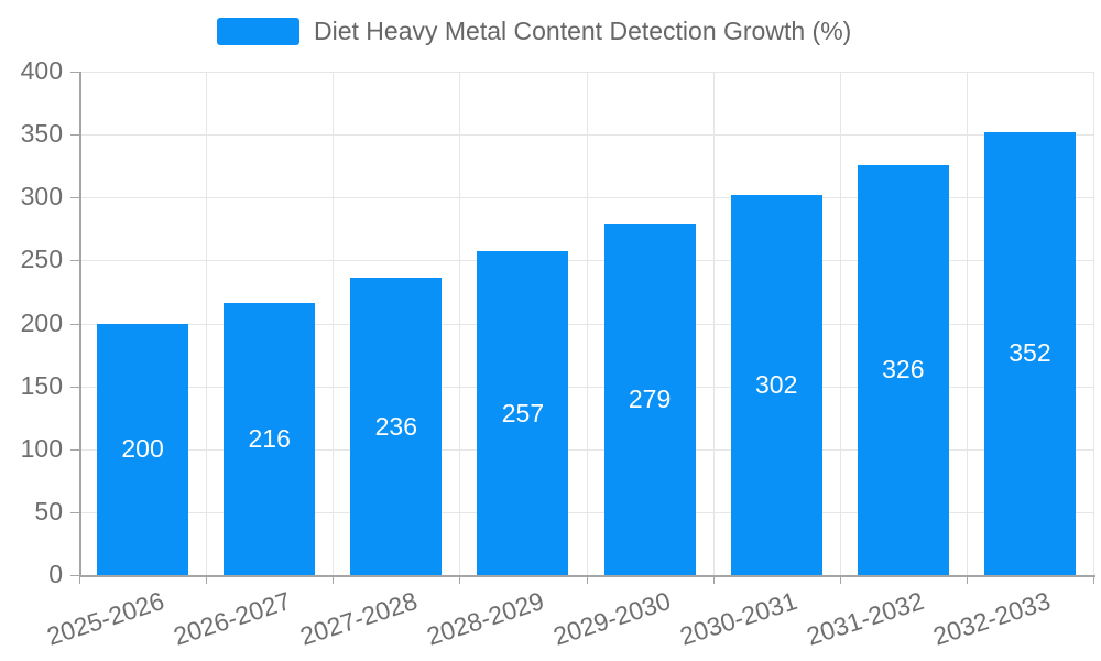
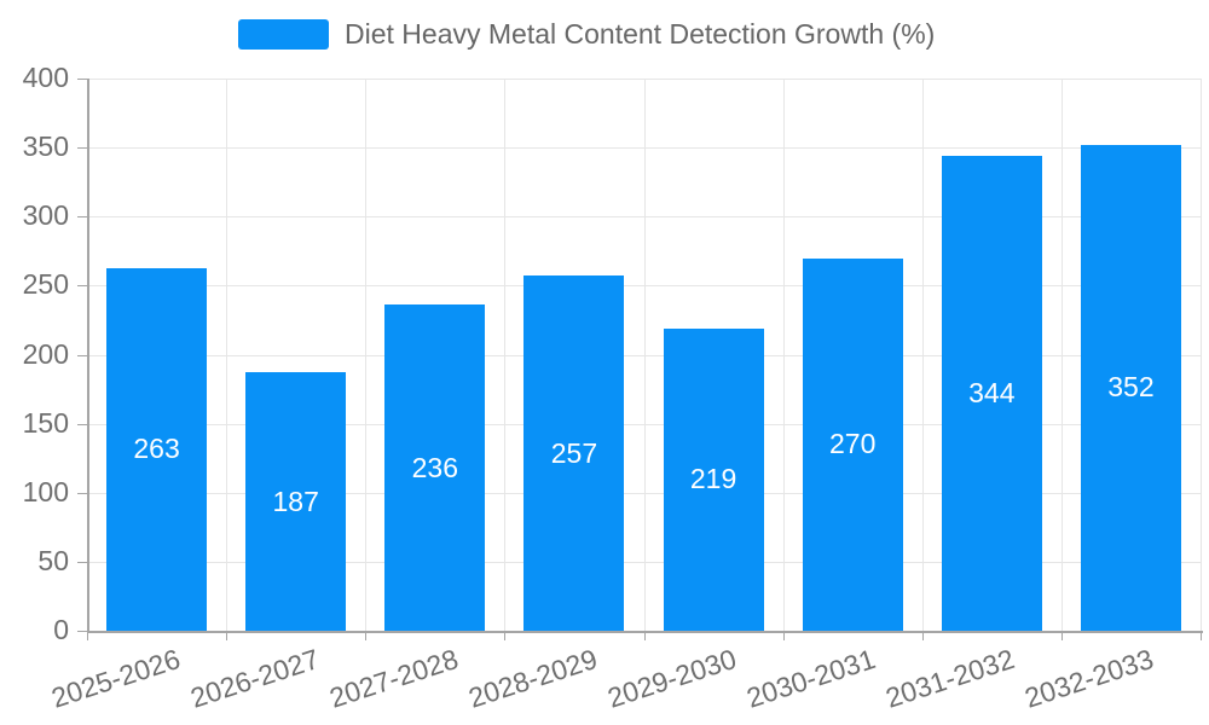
2025-2026: 200 -> 263
2026-2027: 216 -> 187
2029-2030: 279 -> 219
2030-2031: 302 -> 270
2031-2032: 326 -> 344
